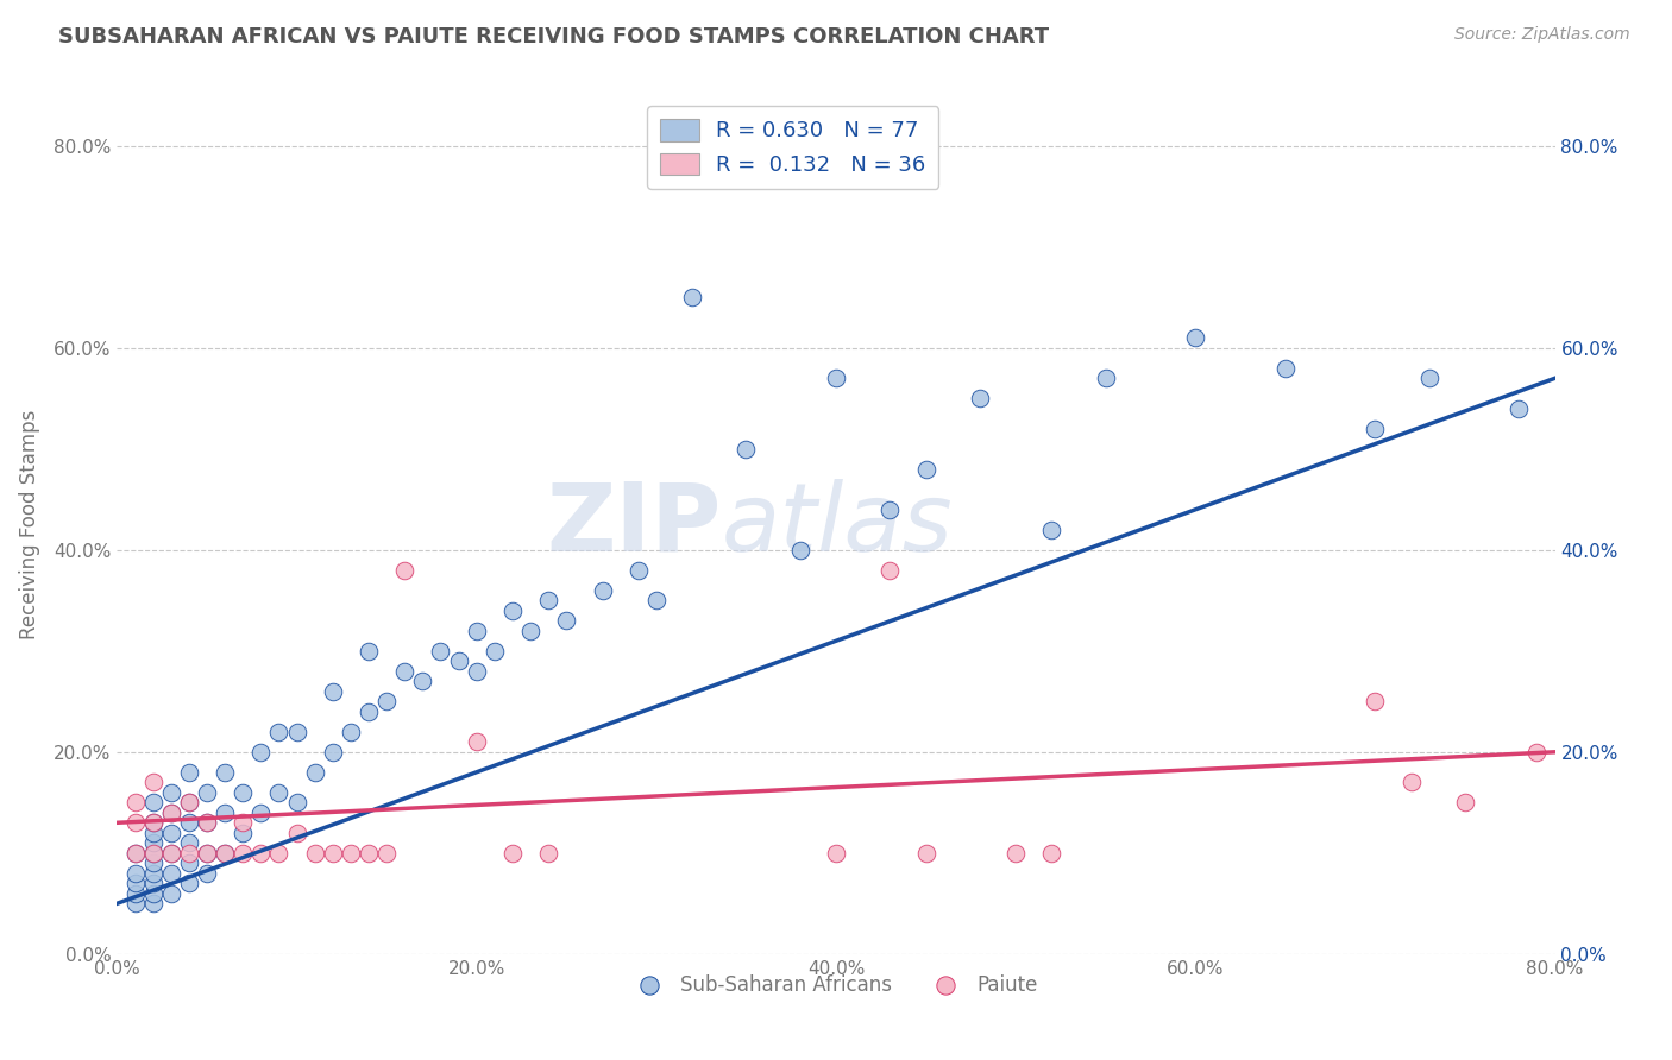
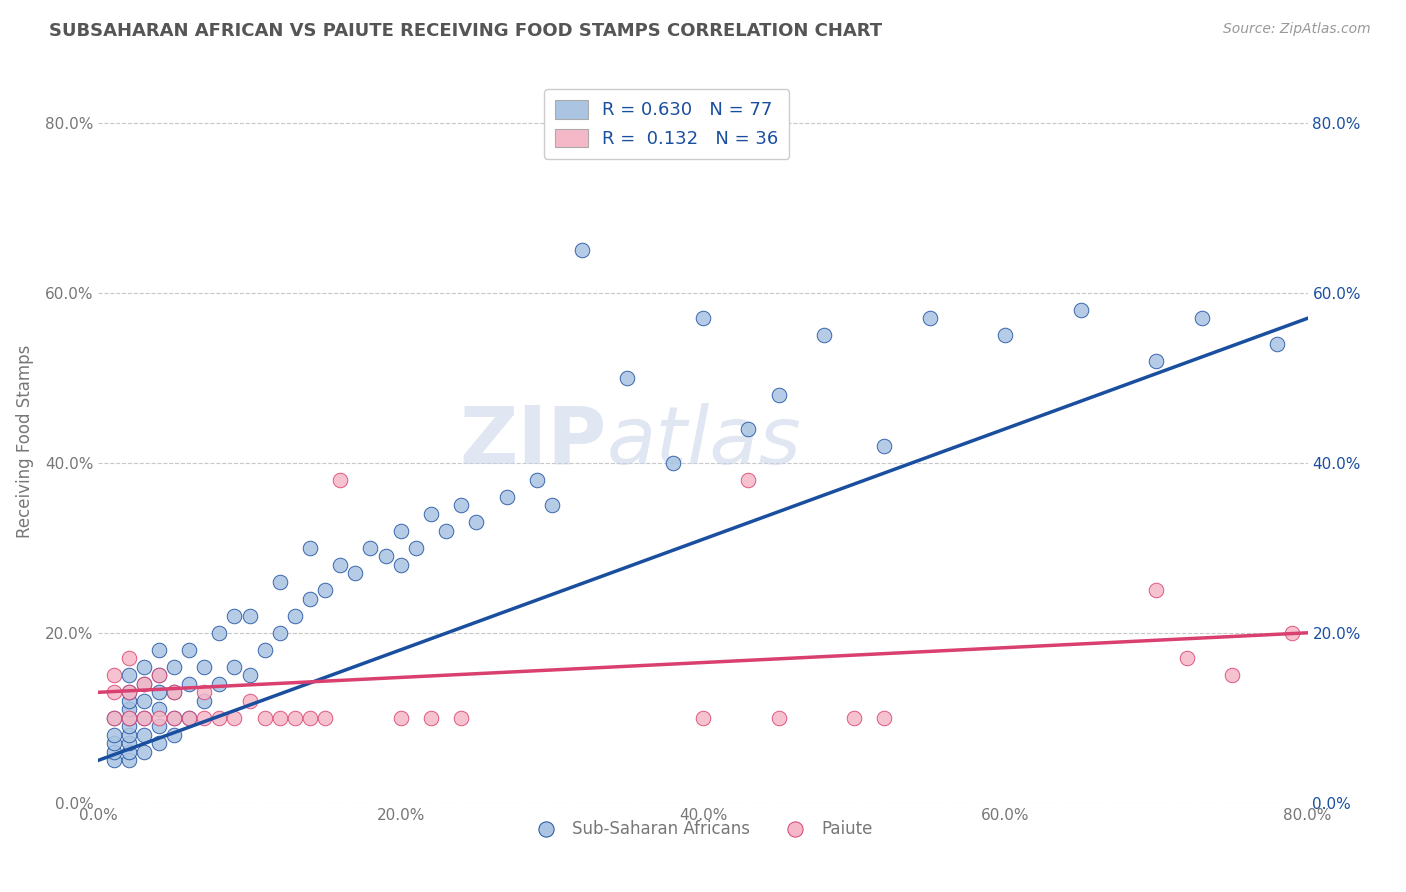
Paiute/20.0%: 21% -> 10%
Sub-Saharan Africans/60.0%: 61% -> 55%
